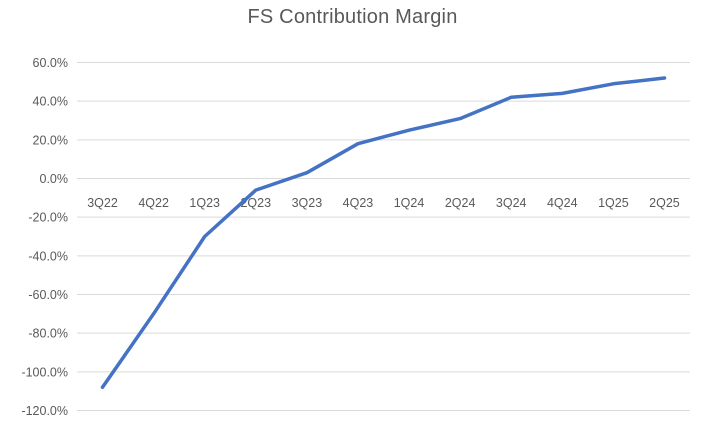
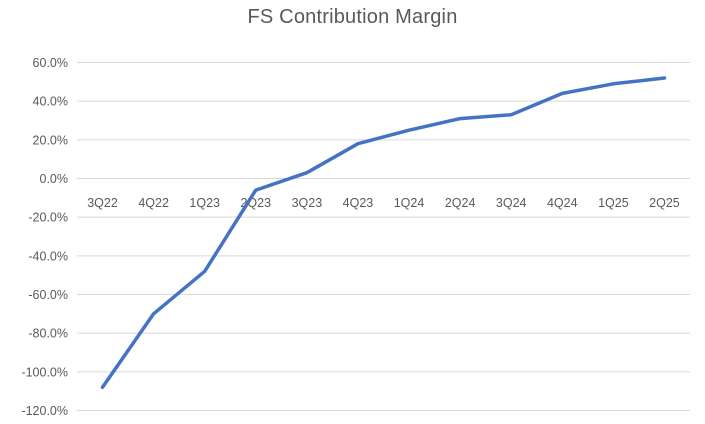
1Q23: -30% -> -48%
3Q24: 42% -> 33%
